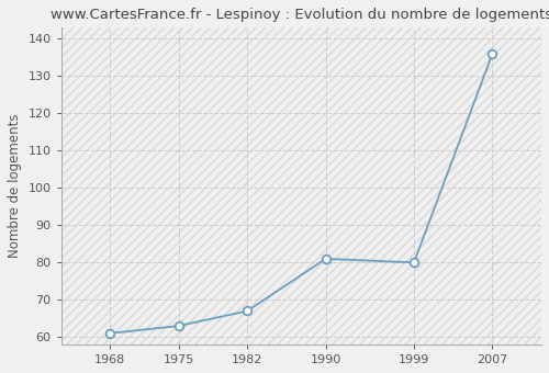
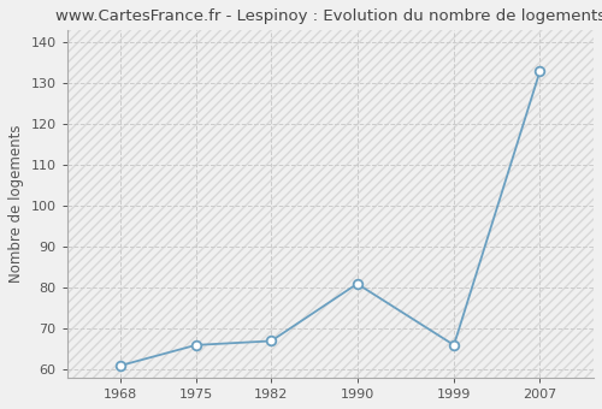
1975: 63 -> 66
1999: 80 -> 66
2007: 136 -> 133
